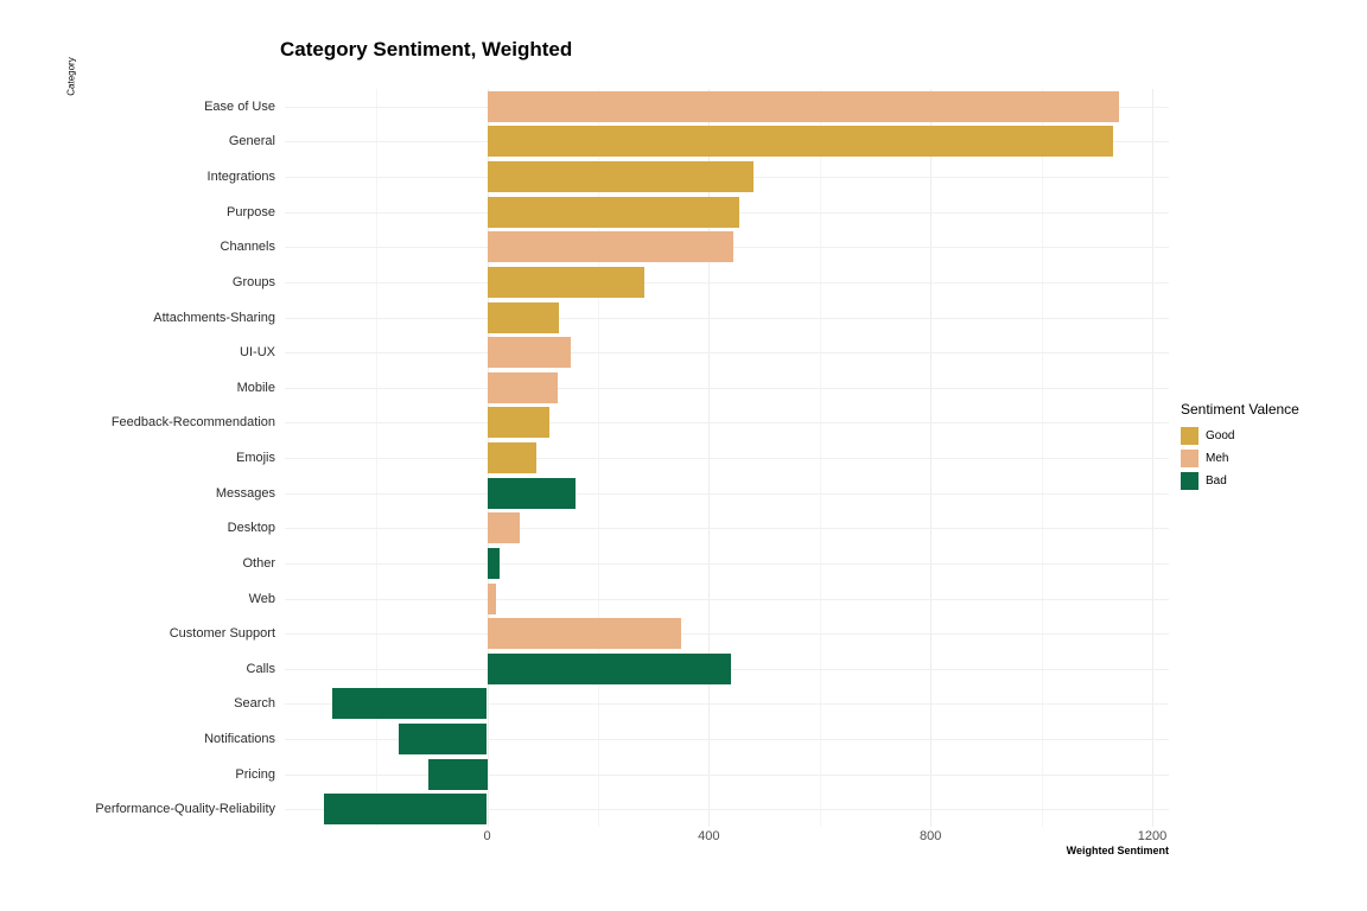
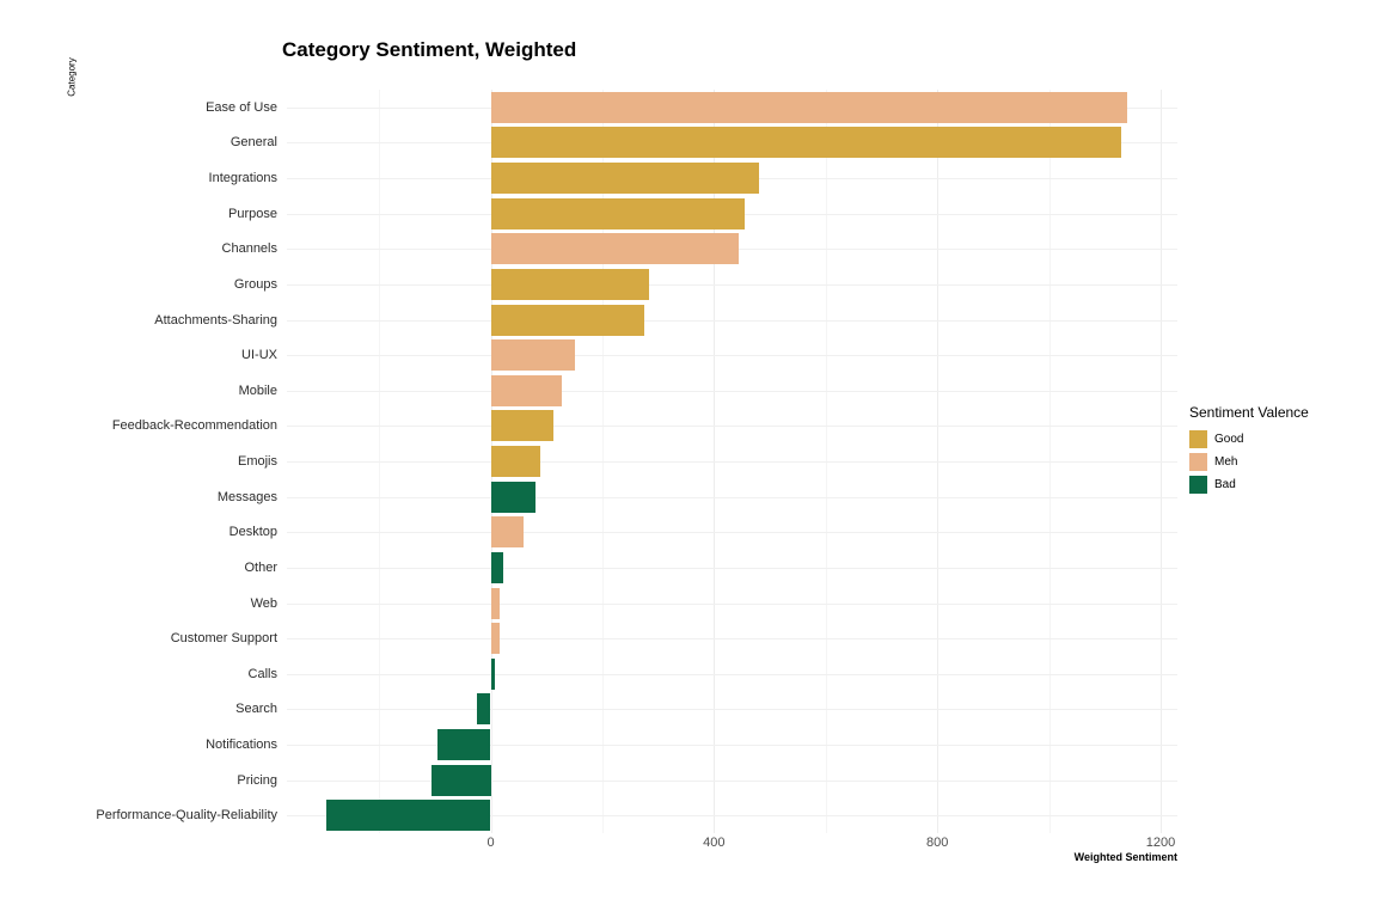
Attachments-Sharing: 130 -> 280
Messages: 160 -> 80
Customer Support: 350 -> 20
Calls: 440 -> 10
Search: -280 -> -20
Notifications: -160 -> -100
